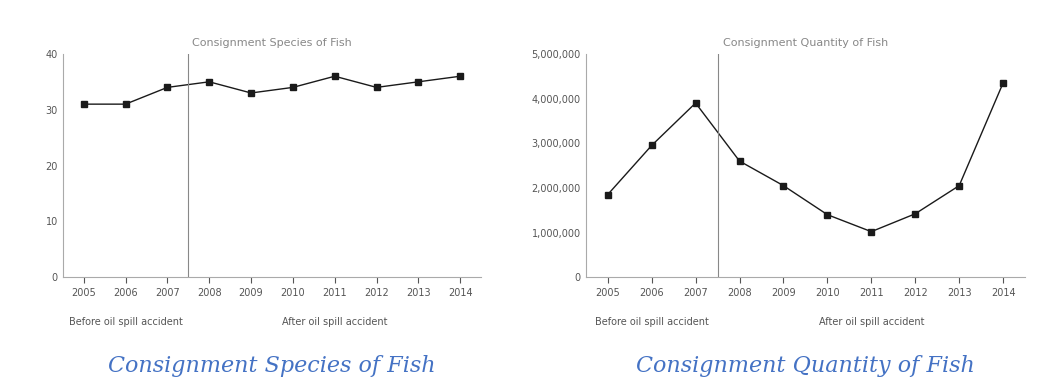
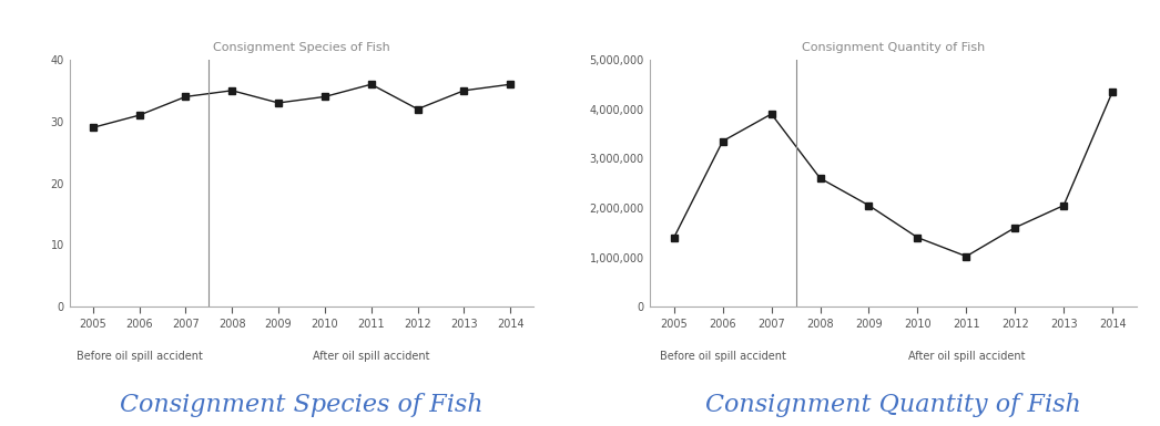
Consignment Species of Fish/2005: 31 -> 29
Consignment Species of Fish/2012: 34 -> 32
Consignment Quantity of Fish/2005: 1,850,000 -> 1,400,000
Consignment Quantity of Fish/2006: 2,950,000 -> 3,350,000
Consignment Quantity of Fish/2012: 1,420,000 -> 1,600,000
